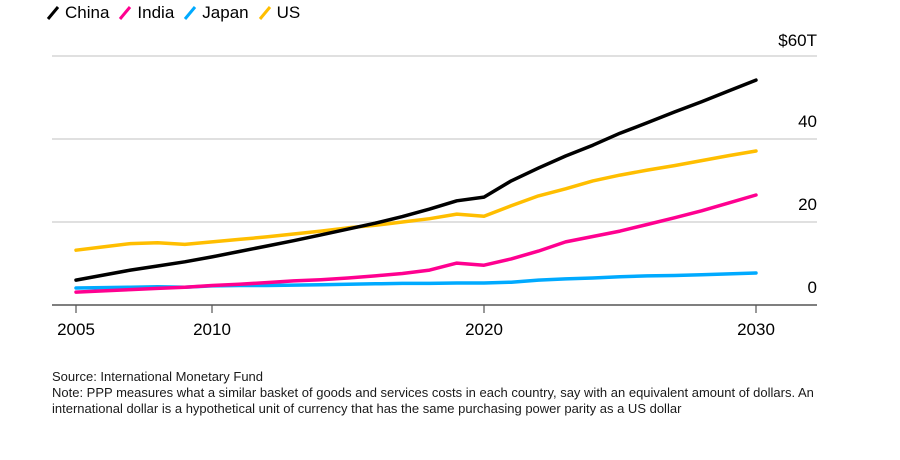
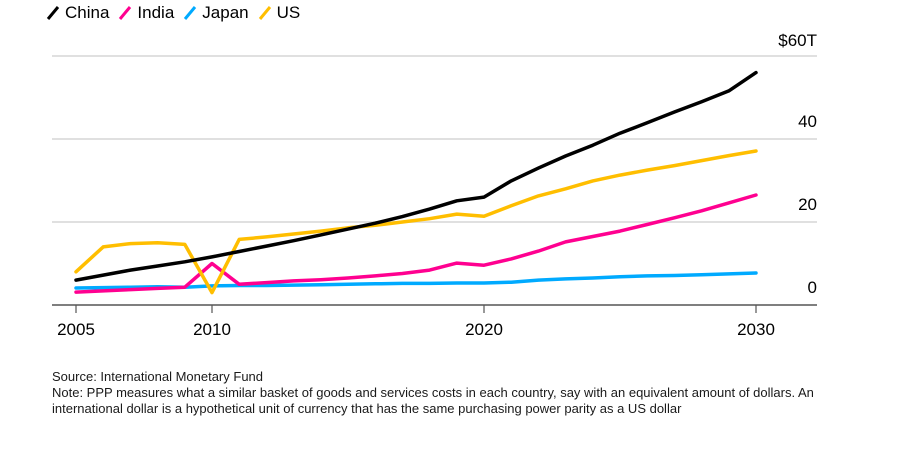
US/2005: 13 -> 8
India/2010: 5 -> 10
US/2010: 15 -> 3
China/2030: 54 -> 56
